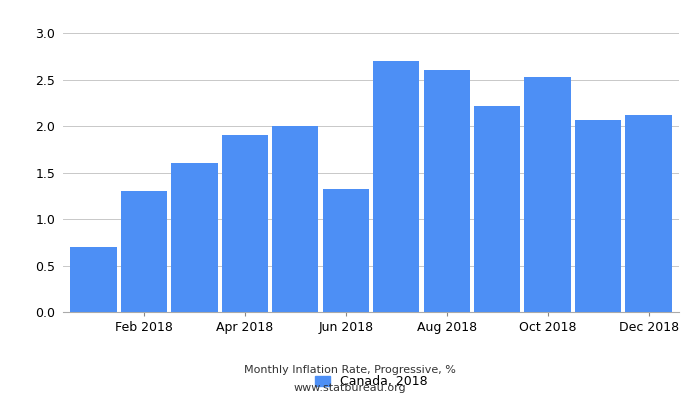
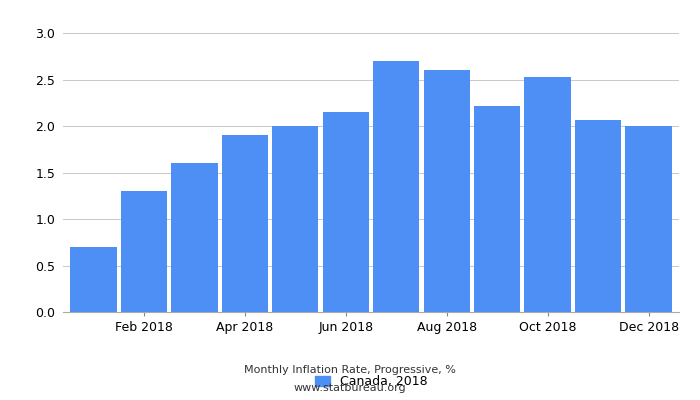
Jun 2018: 1.32 -> 2.15
Dec 2018: 2.12 -> 2.00
